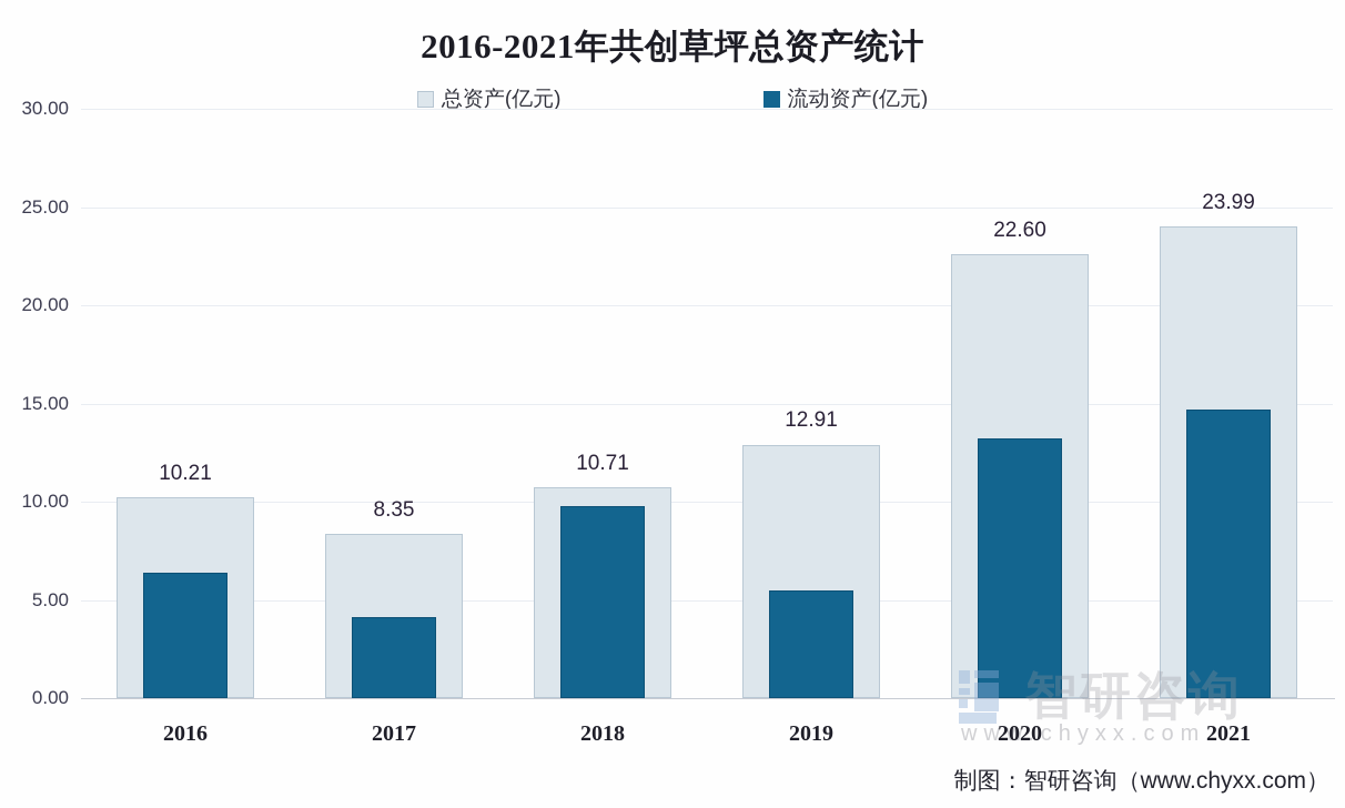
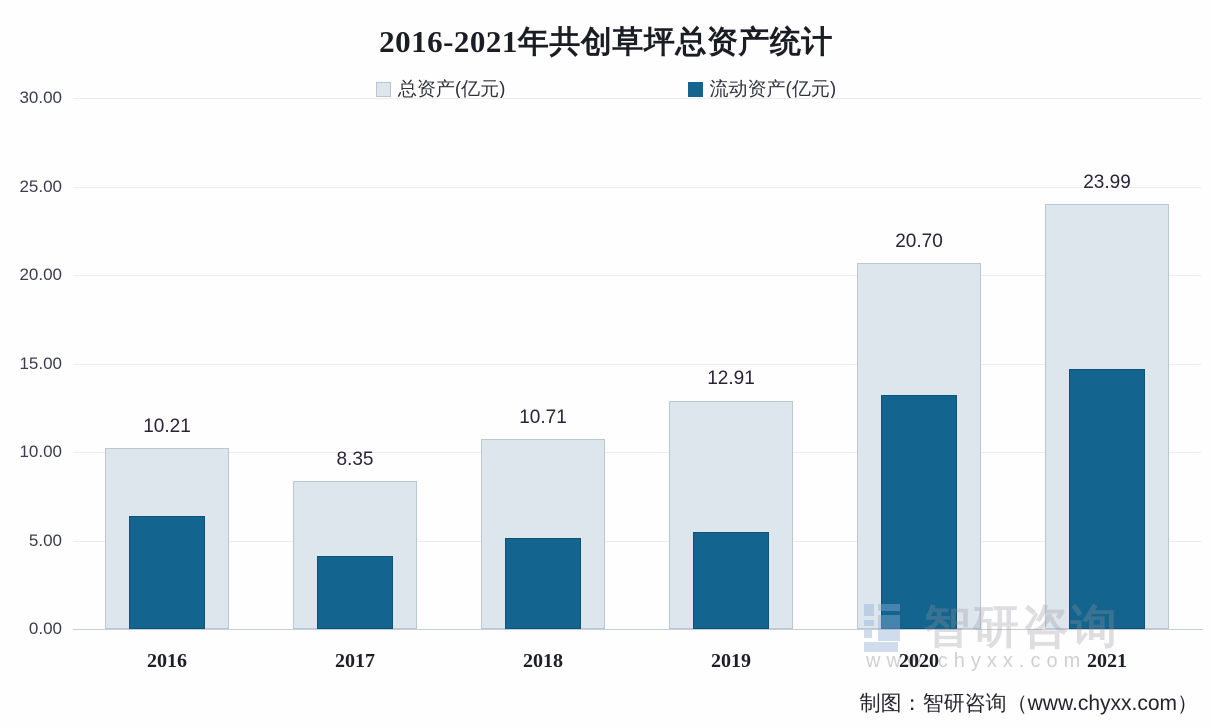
流动资产(亿元)/2018: 9.8 -> 5.2
总资产(亿元)/2020: 22.60 -> 20.70
